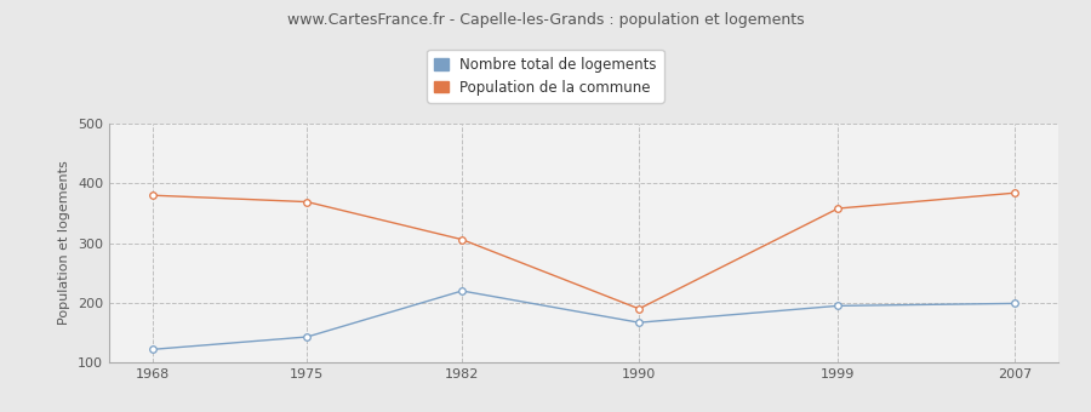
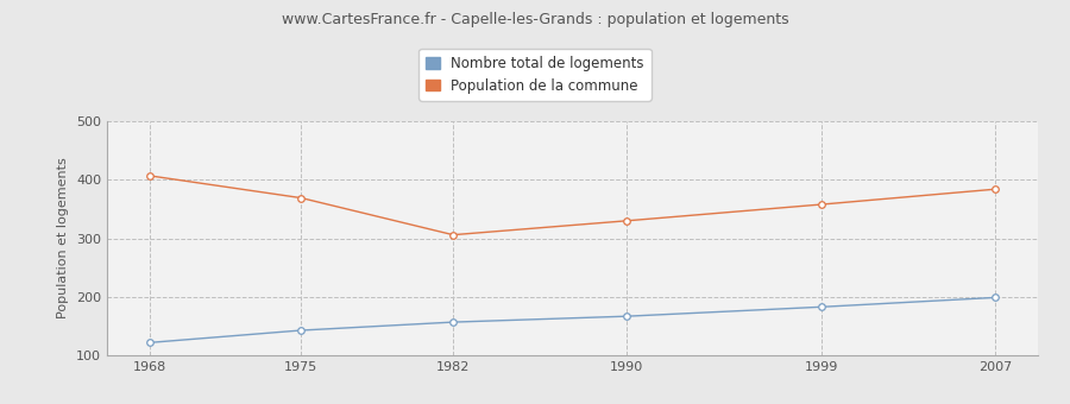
Population de la commune/1968: 380 -> 407
Nombre total de logements/1982: 220 -> 157
Population de la commune/1990: 190 -> 330
Nombre total de logements/1999: 195 -> 183
